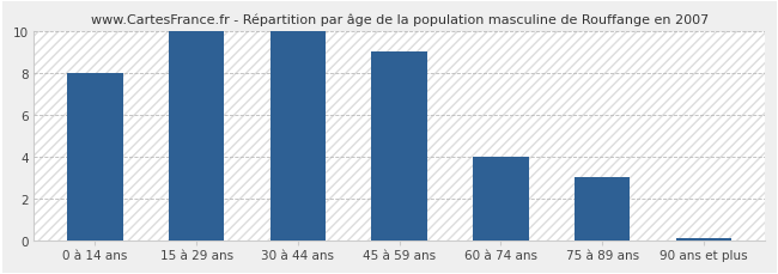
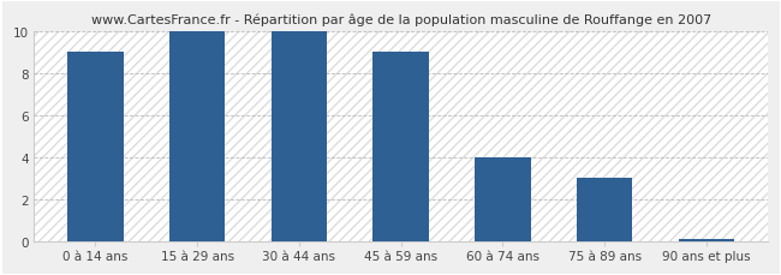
0 à 14 ans: 8.0 -> 9.0
